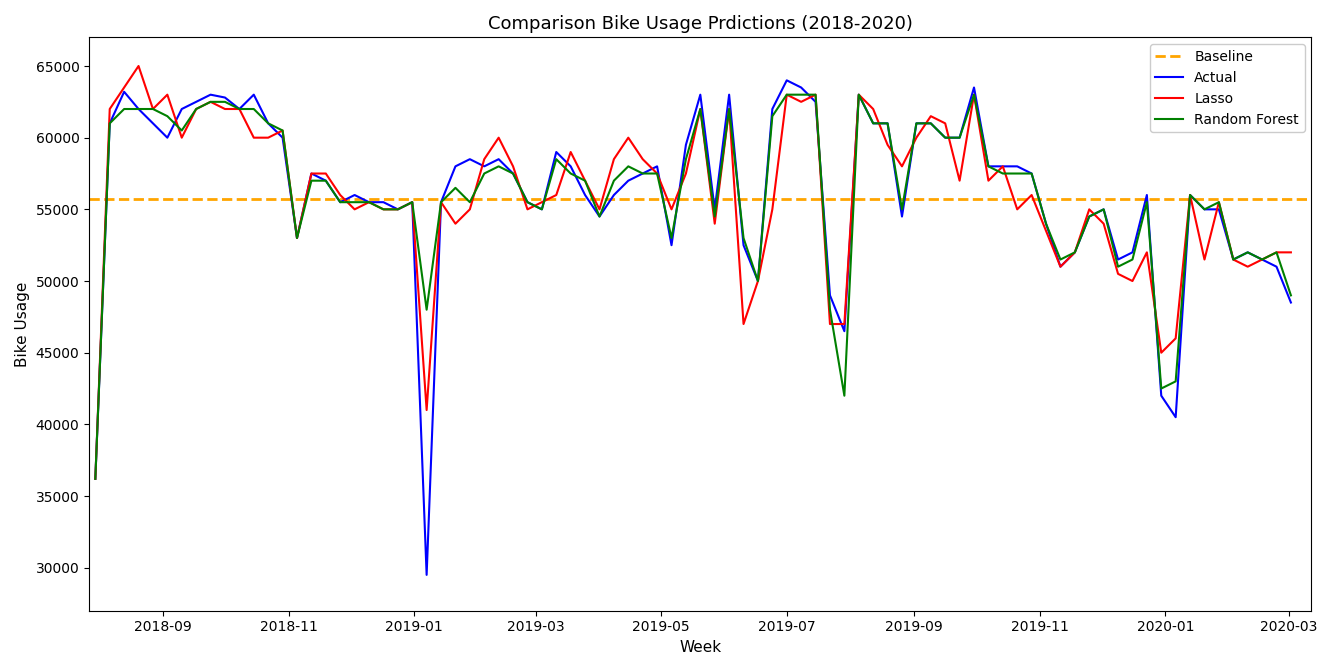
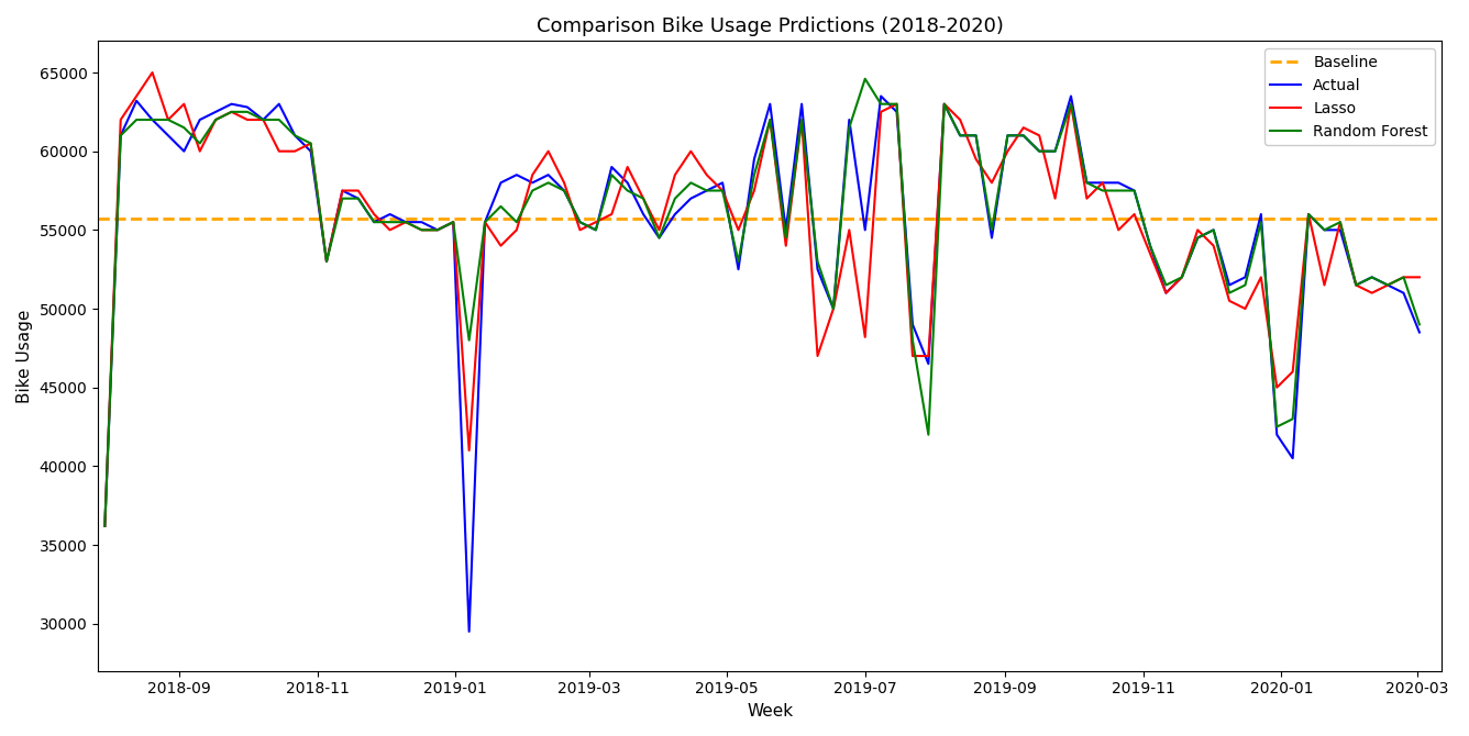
Actual/2019-07: 64000 -> 55000
Lasso/2019-07: 63000 -> 48200
Random Forest/2019-07: 63000 -> 64600
